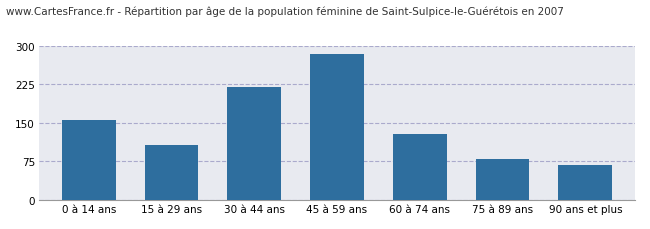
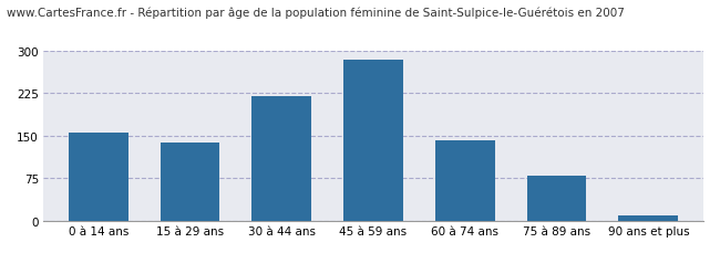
15 à 29 ans: 106 -> 138
60 à 74 ans: 128 -> 142
90 ans et plus: 68 -> 10
